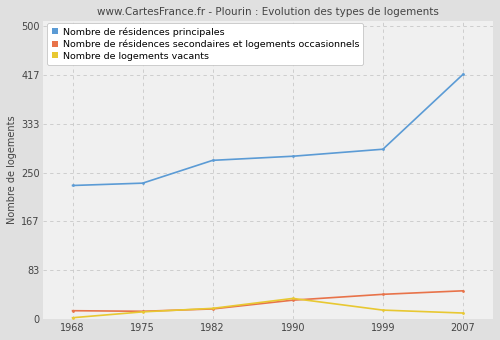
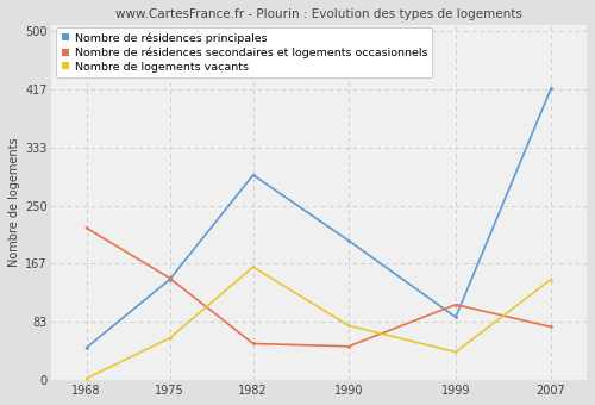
Nombre de résidences principales/1968: 228 -> 46
Nombre de résidences secondaires et logements occasionnels/1968: 14 -> 218
Nombre de résidences principales/1975: 232 -> 144
Nombre de résidences secondaires et logements occasionnels/1975: 13 -> 146
Nombre de logements vacants/1975: 12 -> 60
Nombre de résidences principales/1982: 271 -> 294
Nombre de résidences secondaires et logements occasionnels/1982: 17 -> 52
Nombre de logements vacants/1982: 18 -> 162
Nombre de résidences principales/1990: 278 -> 200
Nombre de résidences secondaires et logements occasionnels/1990: 32 -> 48
Nombre de logements vacants/1990: 35 -> 78
Nombre de résidences principales/1999: 290 -> 90
Nombre de résidences secondaires et logements occasionnels/1999: 42 -> 108
Nombre de logements vacants/1999: 15 -> 40
Nombre de résidences secondaires et logements occasionnels/2007: 48 -> 76
Nombre de logements vacants/2007: 10 -> 144
